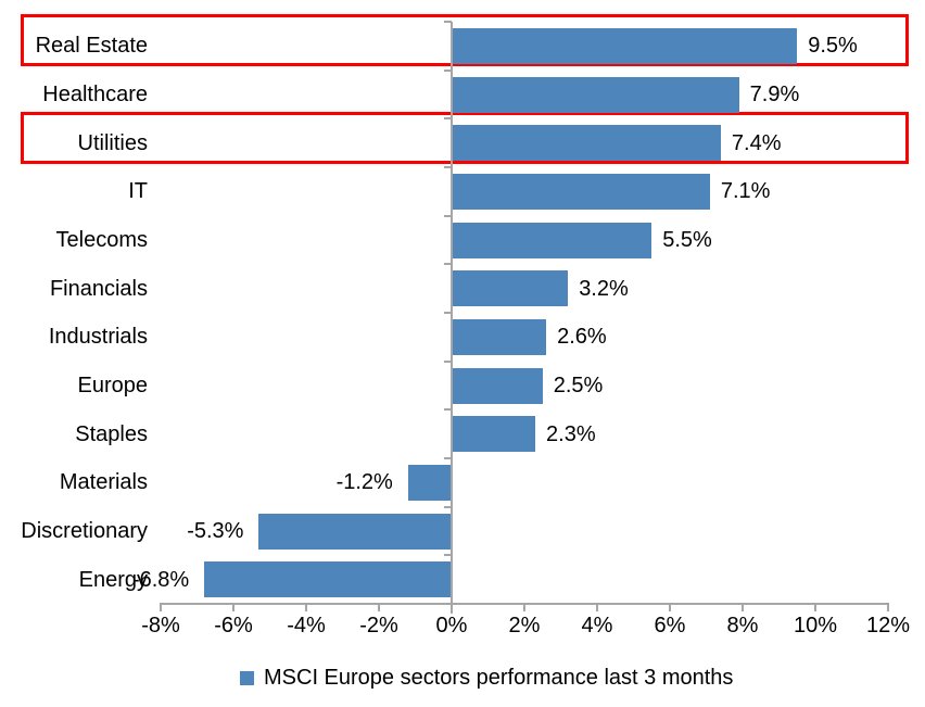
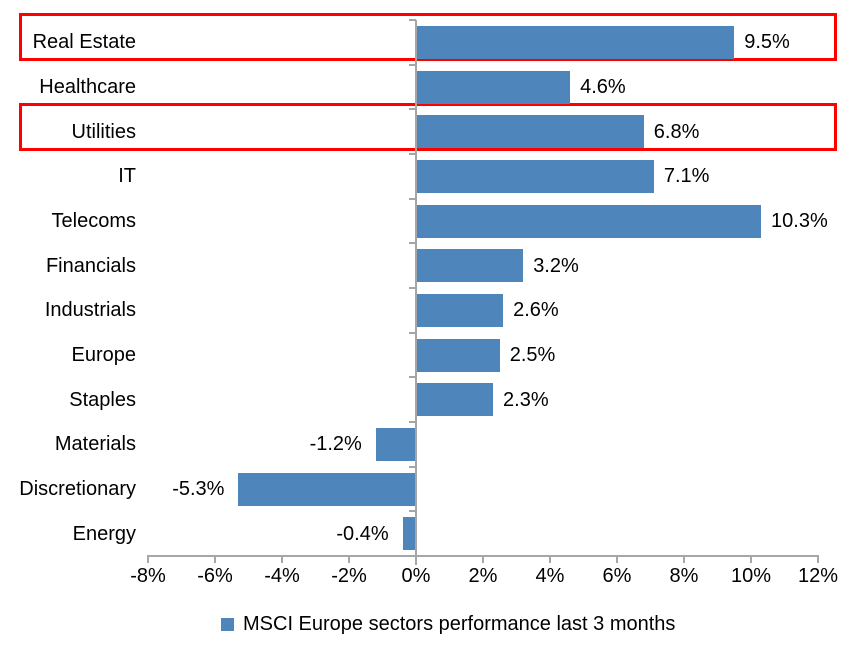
Healthcare: 7.9% -> 4.6%
Utilities: 7.4% -> 6.8%
Telecoms: 5.5% -> 10.3%
Energy: -6.8% -> -0.4%
